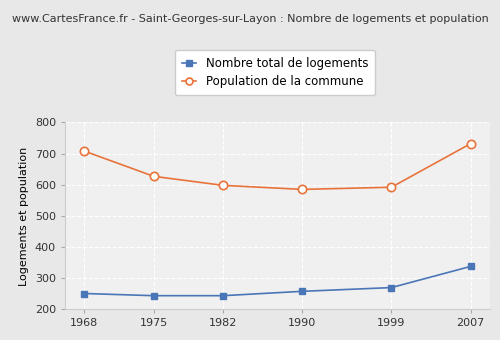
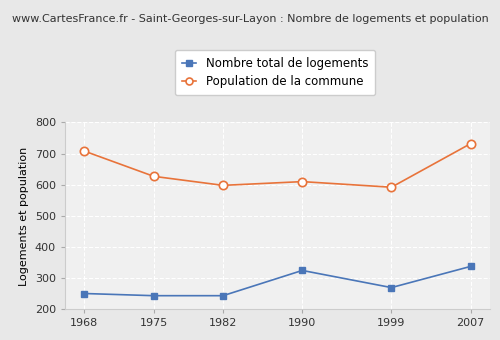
Nombre total de logements/1990: 258 -> 325
Population de la commune/1990: 585 -> 610
